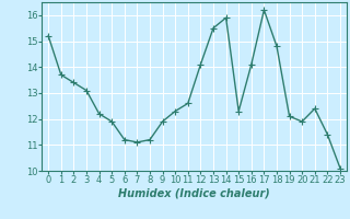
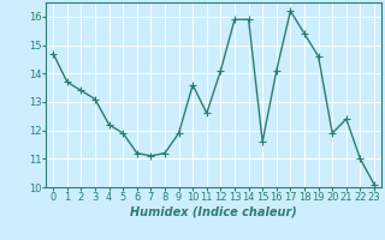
0: 15.2 -> 14.7
10: 12.3 -> 13.6
13: 15.5 -> 15.9
15: 12.3 -> 11.6
18: 14.8 -> 15.4
19: 12.1 -> 14.6
22: 11.4 -> 11.0
